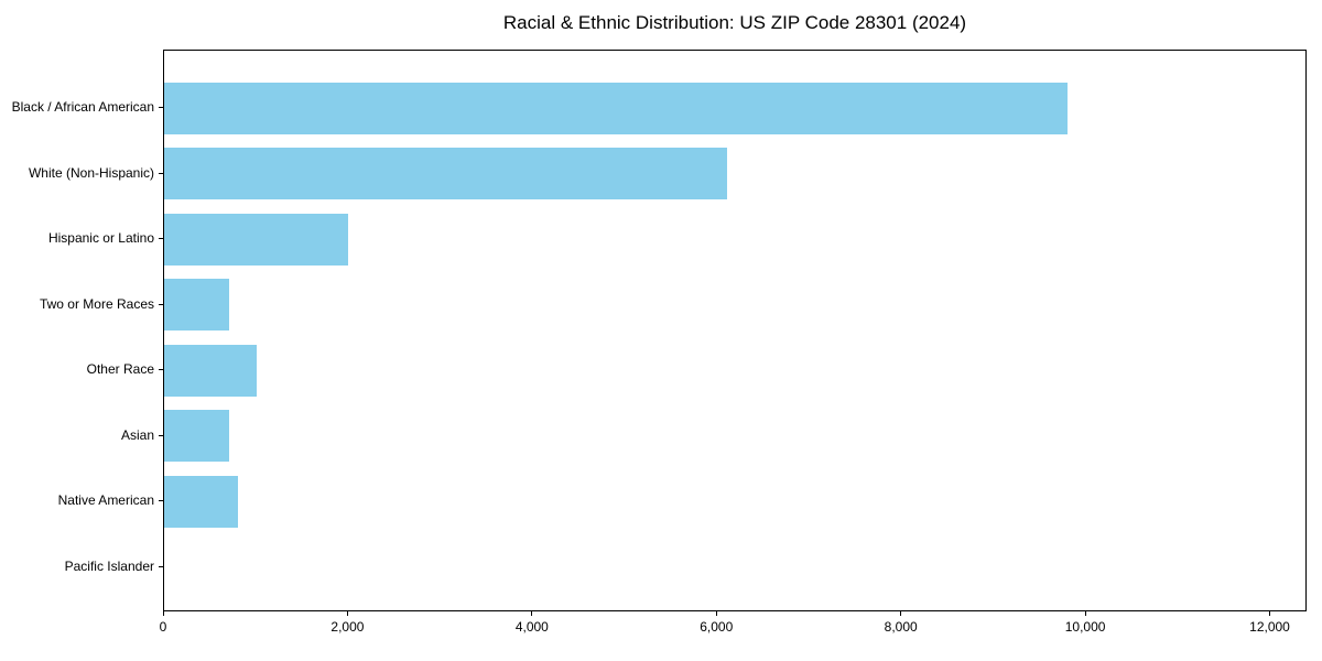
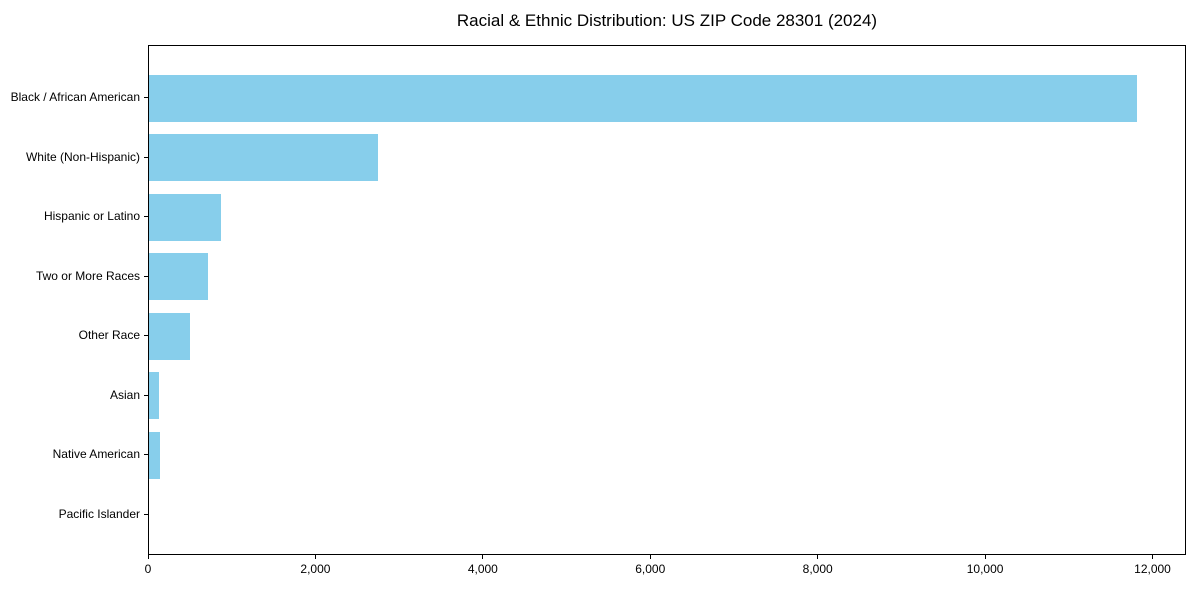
Black / African American: 9800 -> 11800
White (Non-Hispanic): 6100 -> 2700
Hispanic or Latino: 2000 -> 900
Other Race: 1000 -> 500
Asian: 700 -> 100
Native American: 800 -> 100
